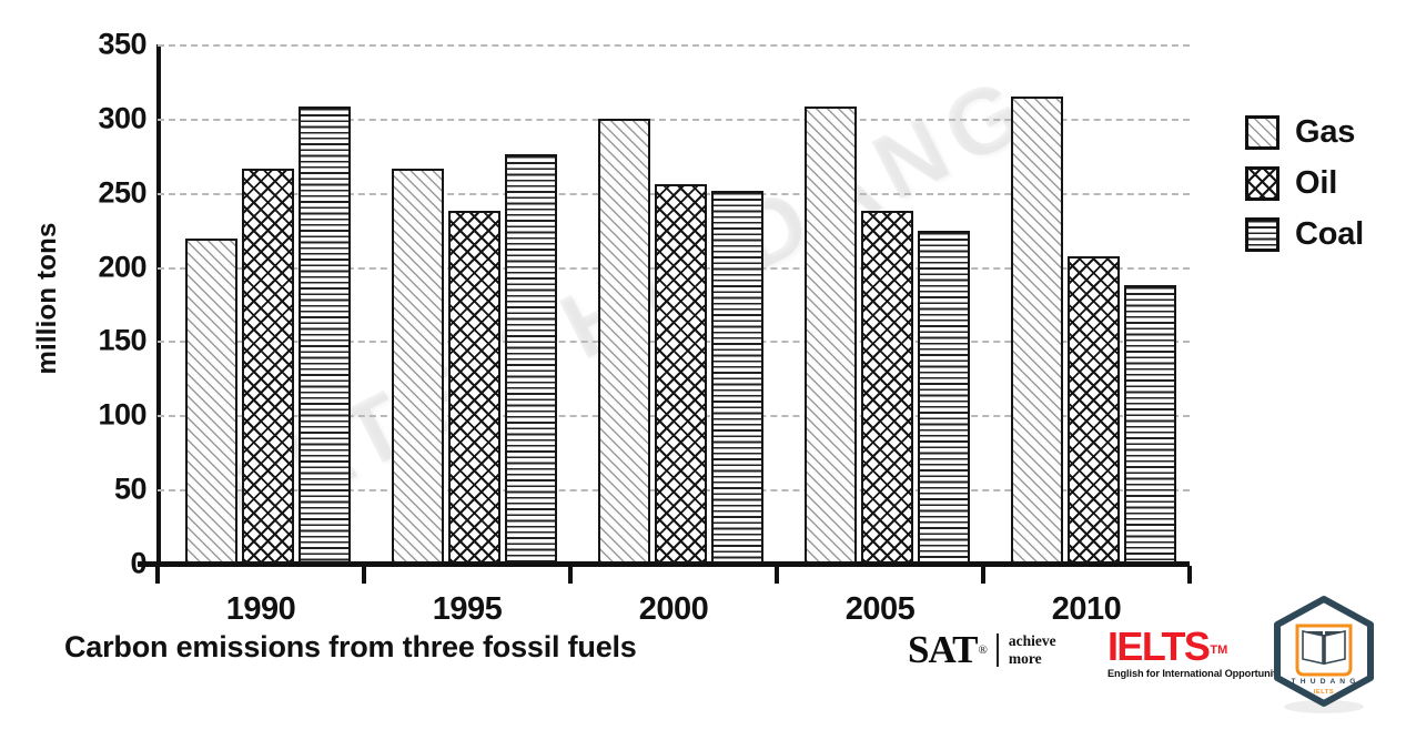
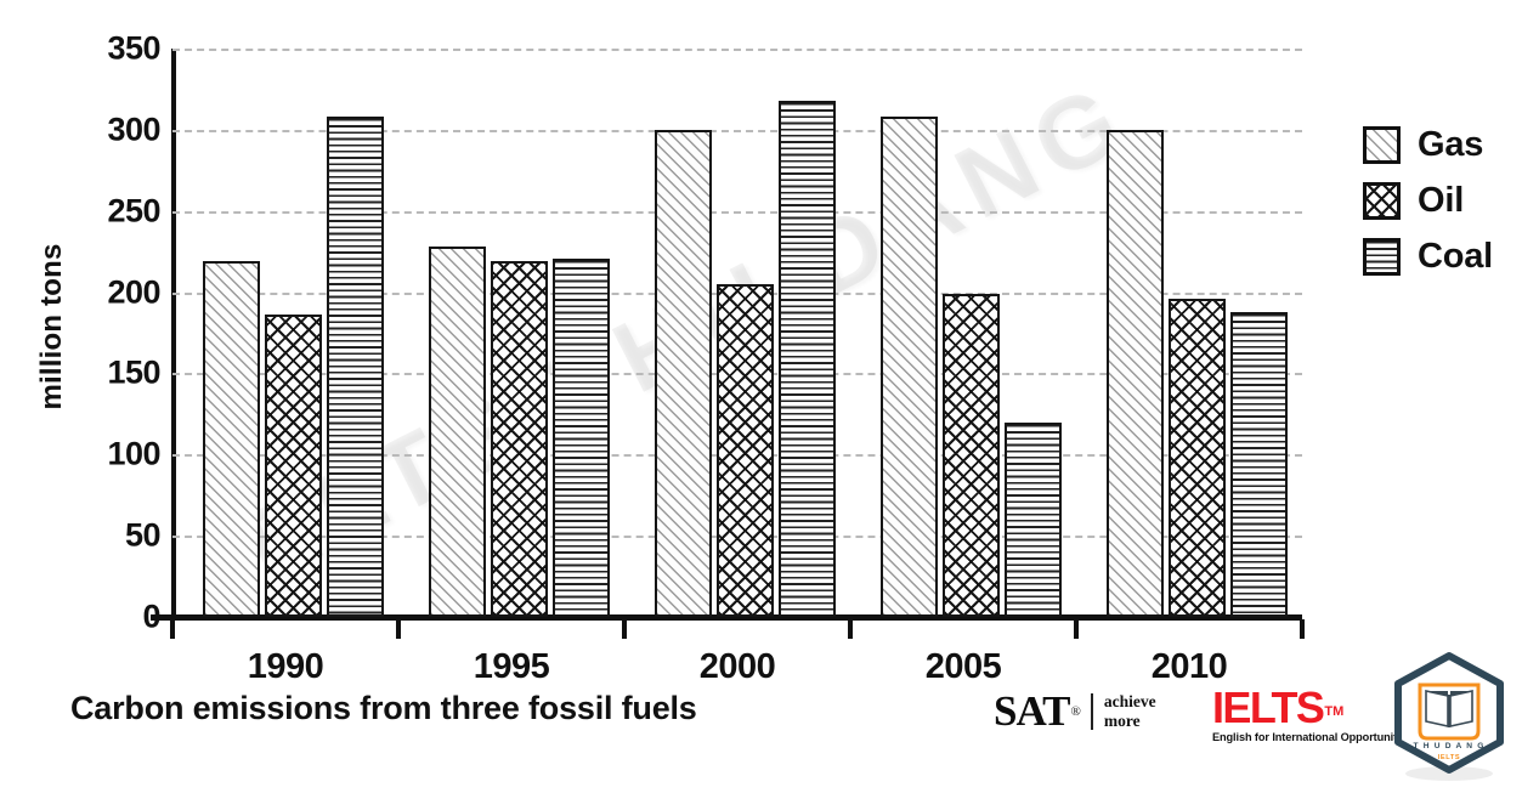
Oil/1990: 266 -> 186
Gas/1995: 266 -> 228
Oil/1995: 238 -> 219
Coal/1995: 276 -> 221
Oil/2000: 256 -> 205
Coal/2000: 251 -> 318
Oil/2005: 238 -> 199
Coal/2005: 224 -> 120
Gas/2010: 315 -> 300
Oil/2010: 207 -> 196
